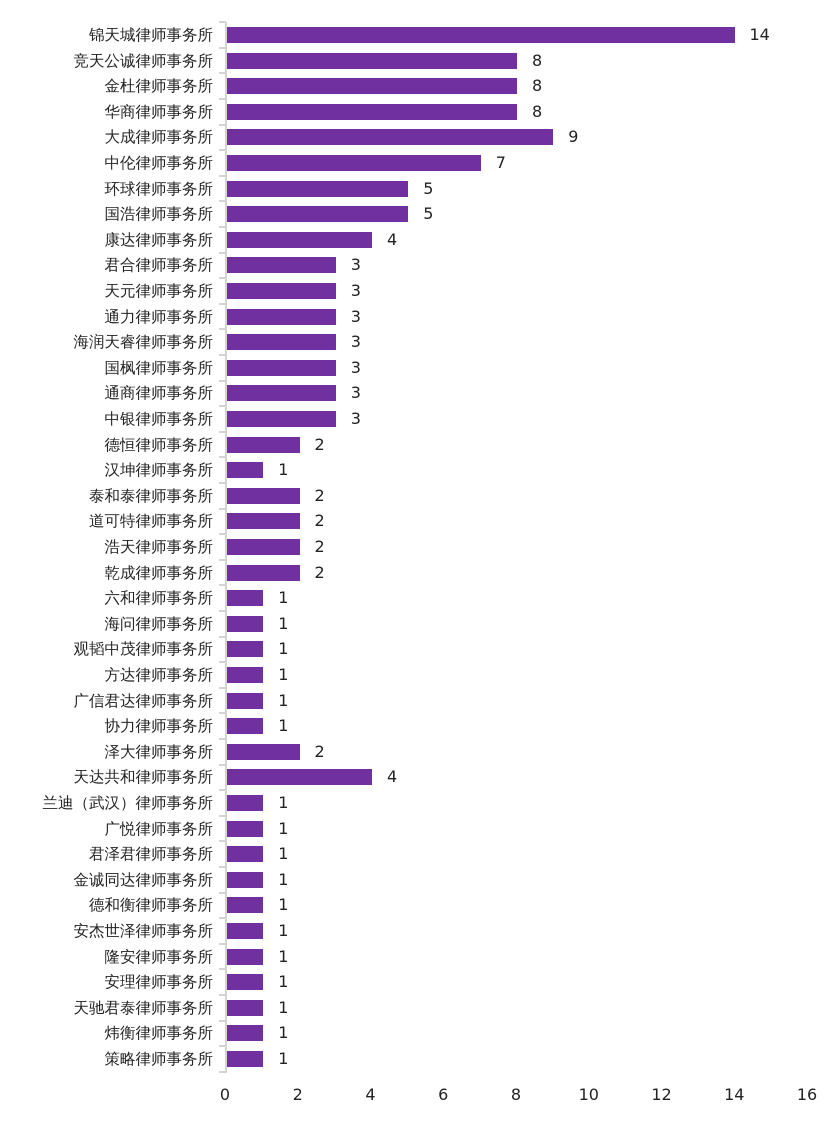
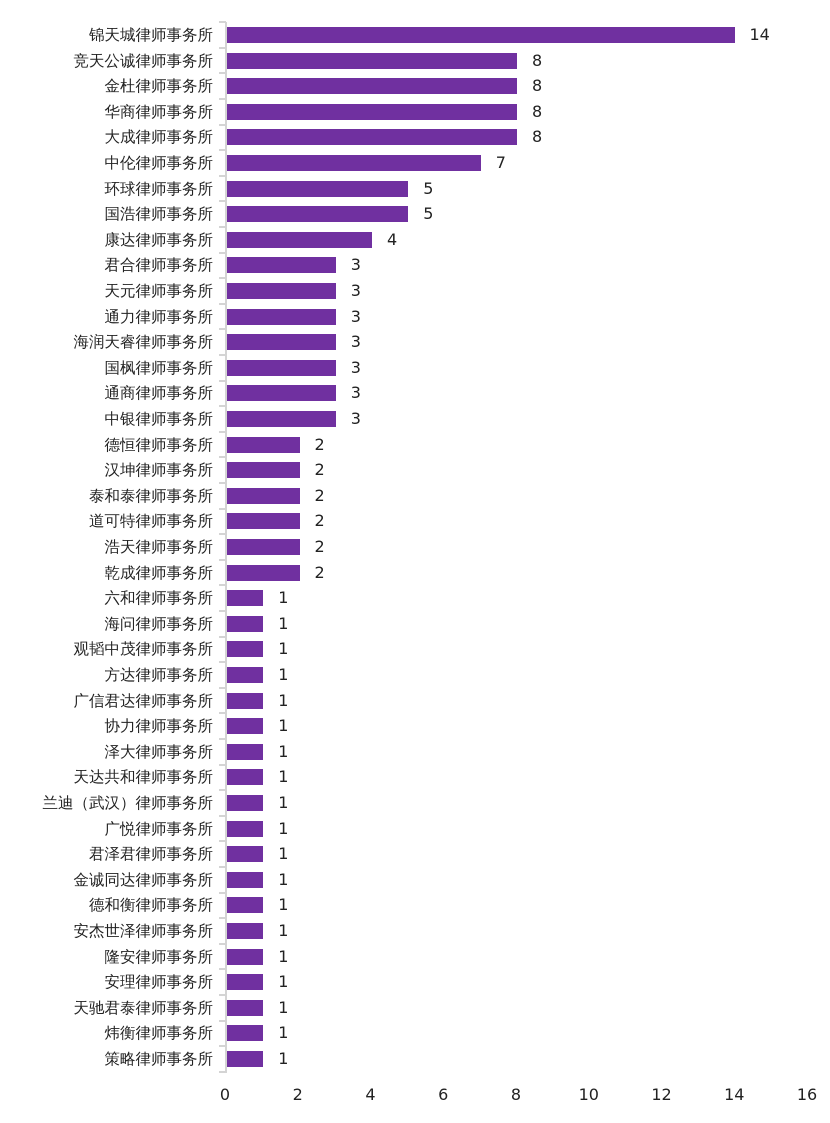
大成律师事务所: 9 -> 8
汉坤律师事务所: 1 -> 2
泽大律师事务所: 2 -> 1
天达共和律师事务所: 4 -> 1
